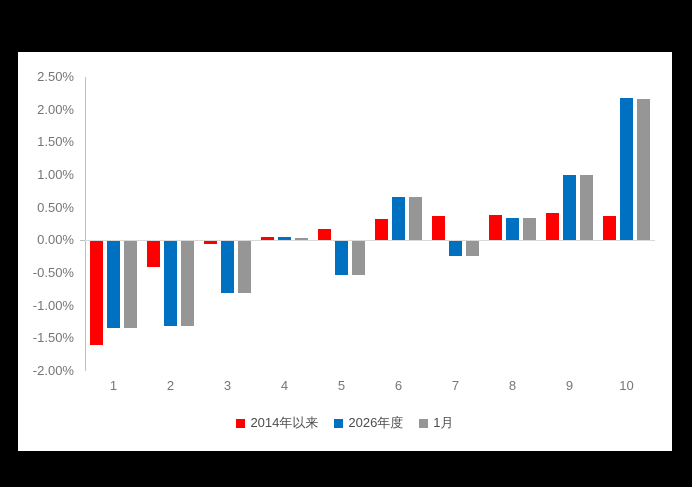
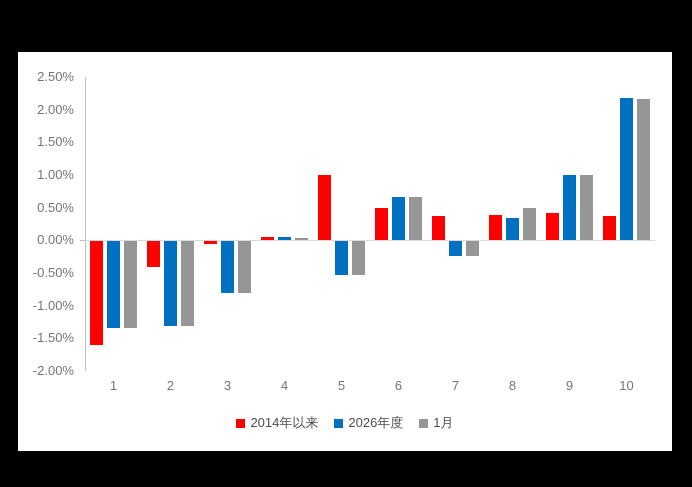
2014年以来/5: 0.2% -> 1.0%
2014年以来/6: 0.3% -> 0.5%
1月/8: 0.3% -> 0.5%
